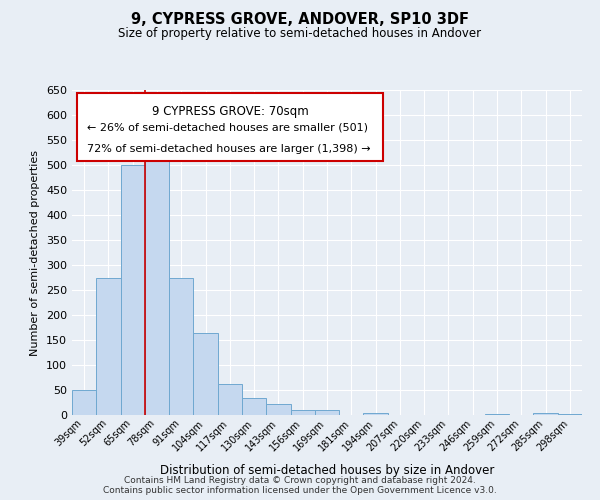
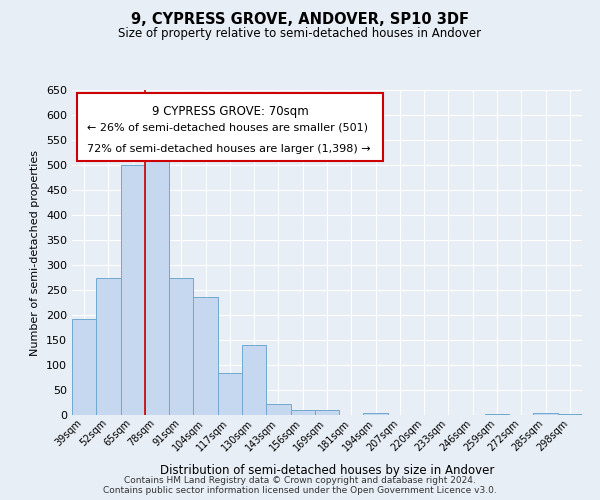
39sqm: 50 -> 192
104sqm: 165 -> 236
117sqm: 63 -> 84
130sqm: 35 -> 140
